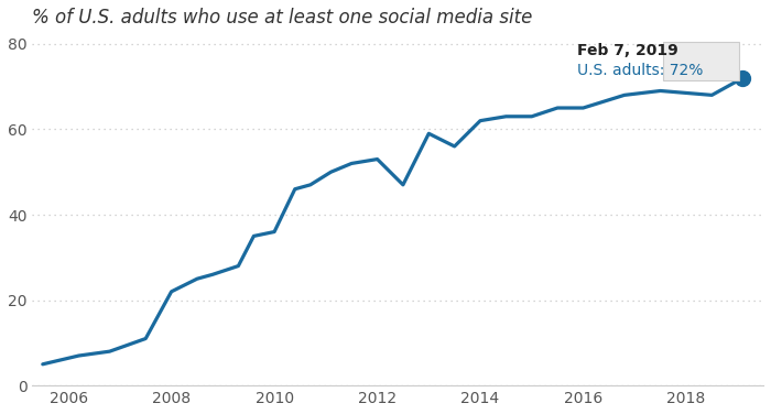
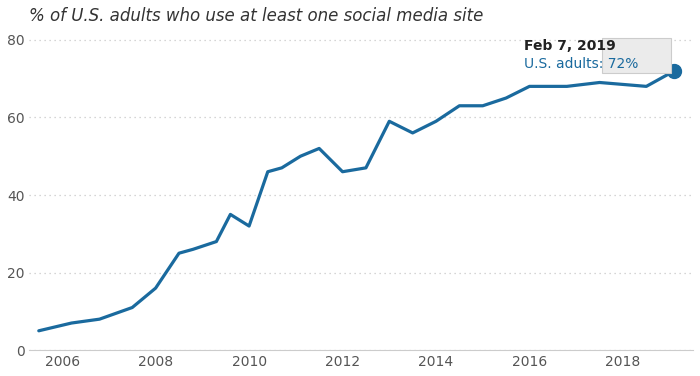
2008: 22 -> 16
2010: 36 -> 32
2012: 53 -> 46
2014: 62 -> 59
2016: 65 -> 68
